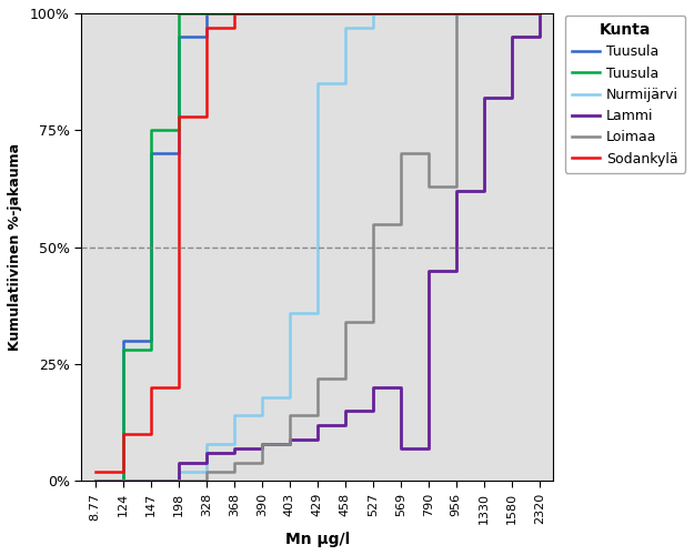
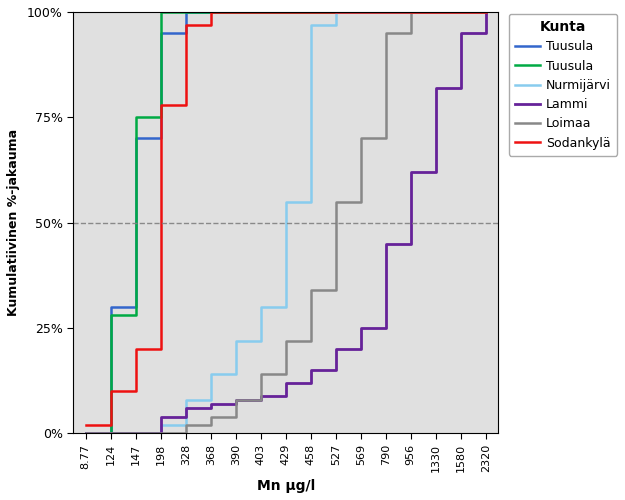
Nurmijärvi/390: 18% -> 22%
Nurmijärvi/403: 36% -> 30%
Nurmijärvi/429: 85% -> 55%
Lammi/569: 7% -> 25%
Loimaa/790: 63% -> 95%
